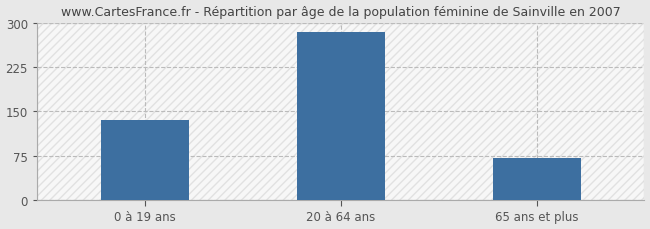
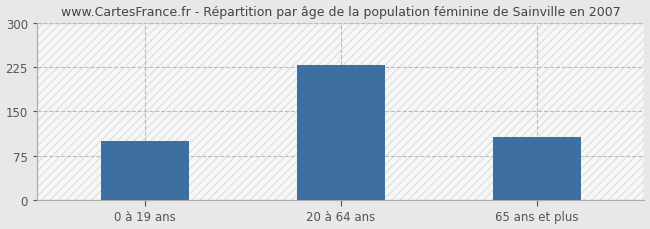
0 à 19 ans: 136 -> 100
20 à 64 ans: 284 -> 228
65 ans et plus: 72 -> 106
